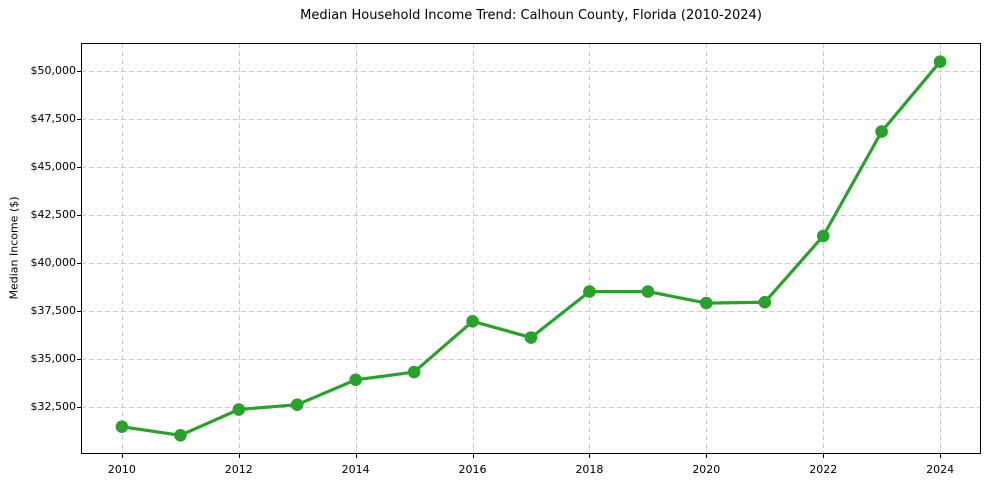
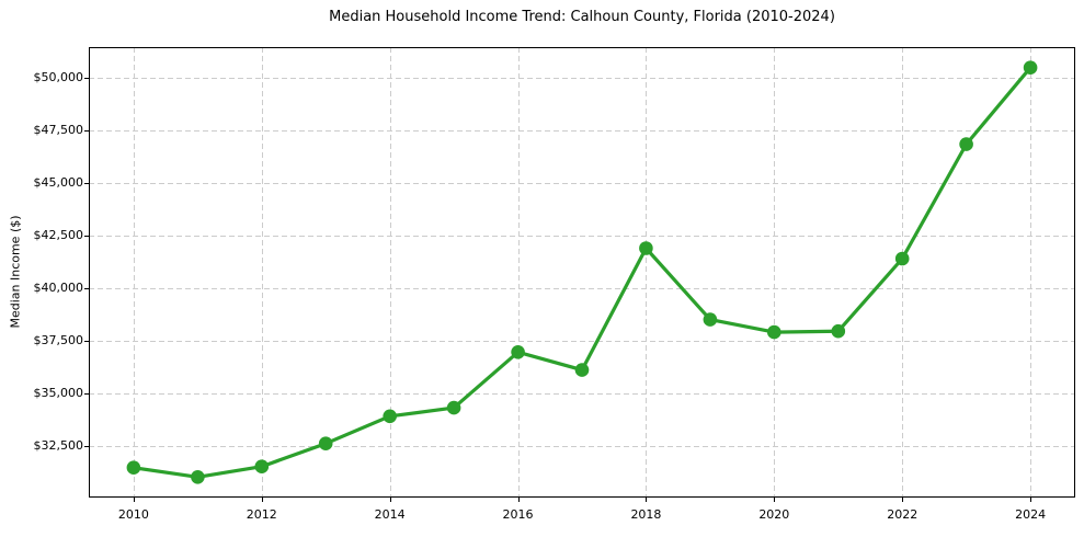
2012: $32400 -> $31500
2018: $38500 -> $41900
